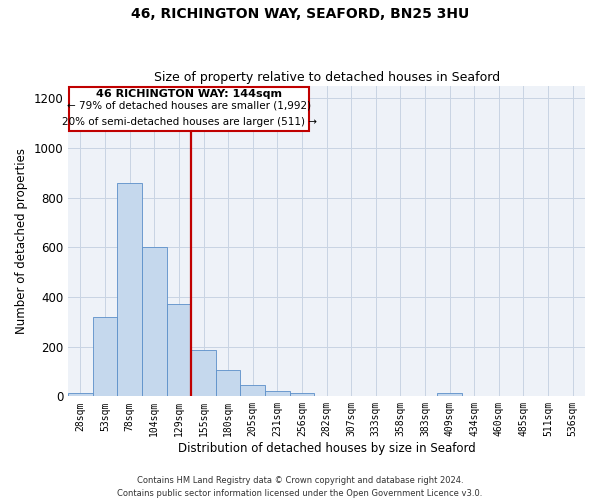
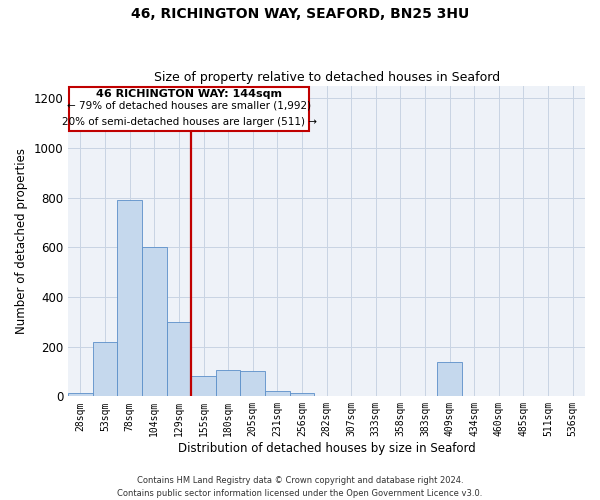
53sqm: 320 -> 220
78sqm: 860 -> 790
129sqm: 370 -> 300
155sqm: 185 -> 80
205sqm: 47 -> 100
409sqm: 12 -> 140
